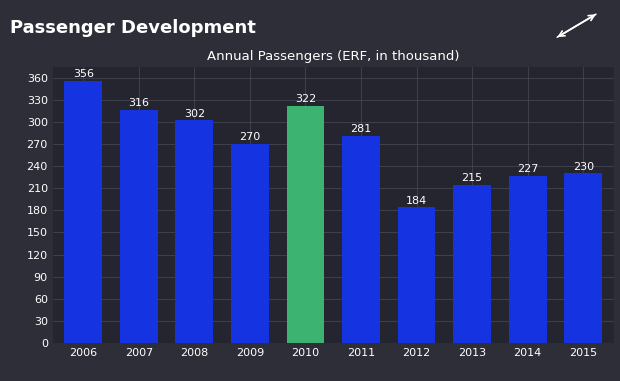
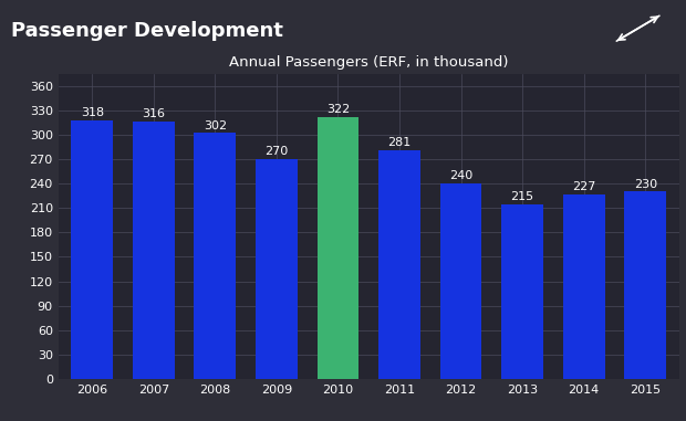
2006: 356 -> 318
2012: 184 -> 240
